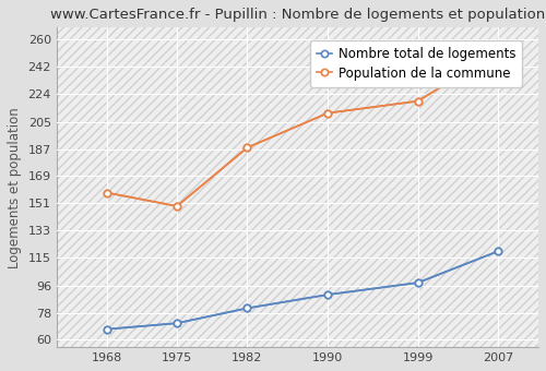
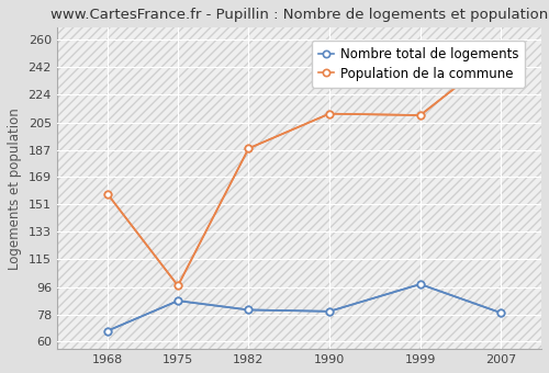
Nombre total de logements/1975: 71 -> 87
Population de la commune/1975: 149 -> 97
Nombre total de logements/1990: 90 -> 80
Population de la commune/1999: 219 -> 210
Nombre total de logements/2007: 119 -> 79
